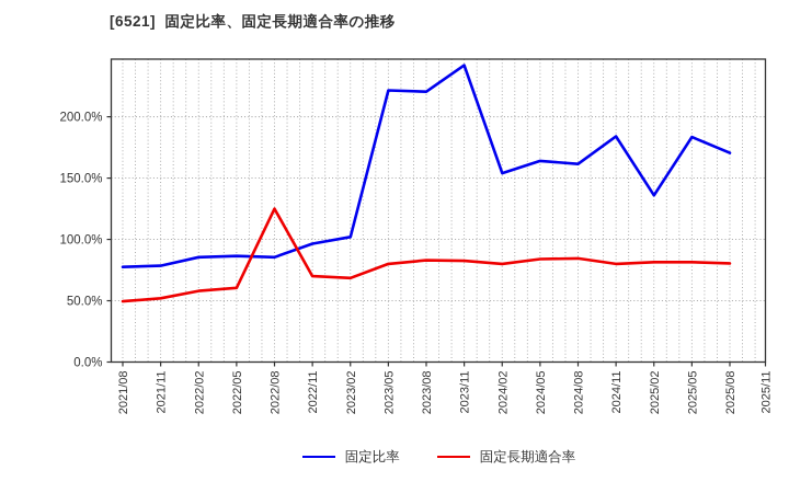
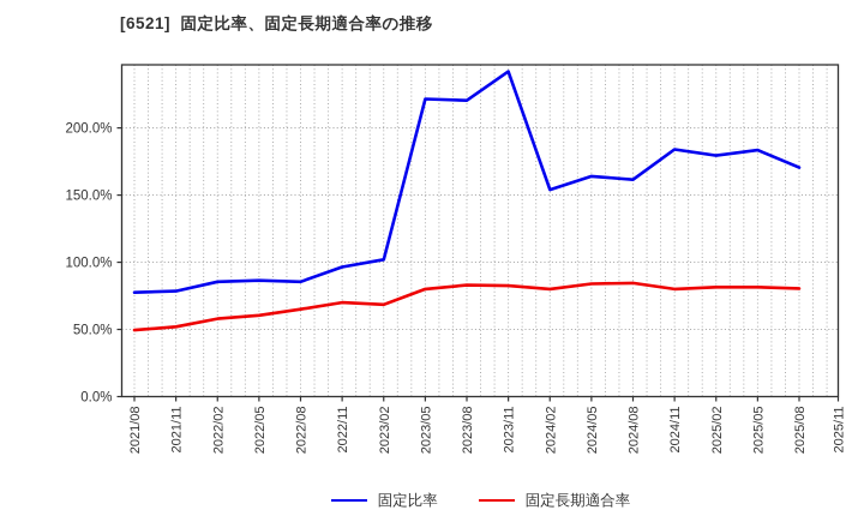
固定長期適合率/2022/08: 125% -> 65%
固定比率/2025/02: 136% -> 180%
